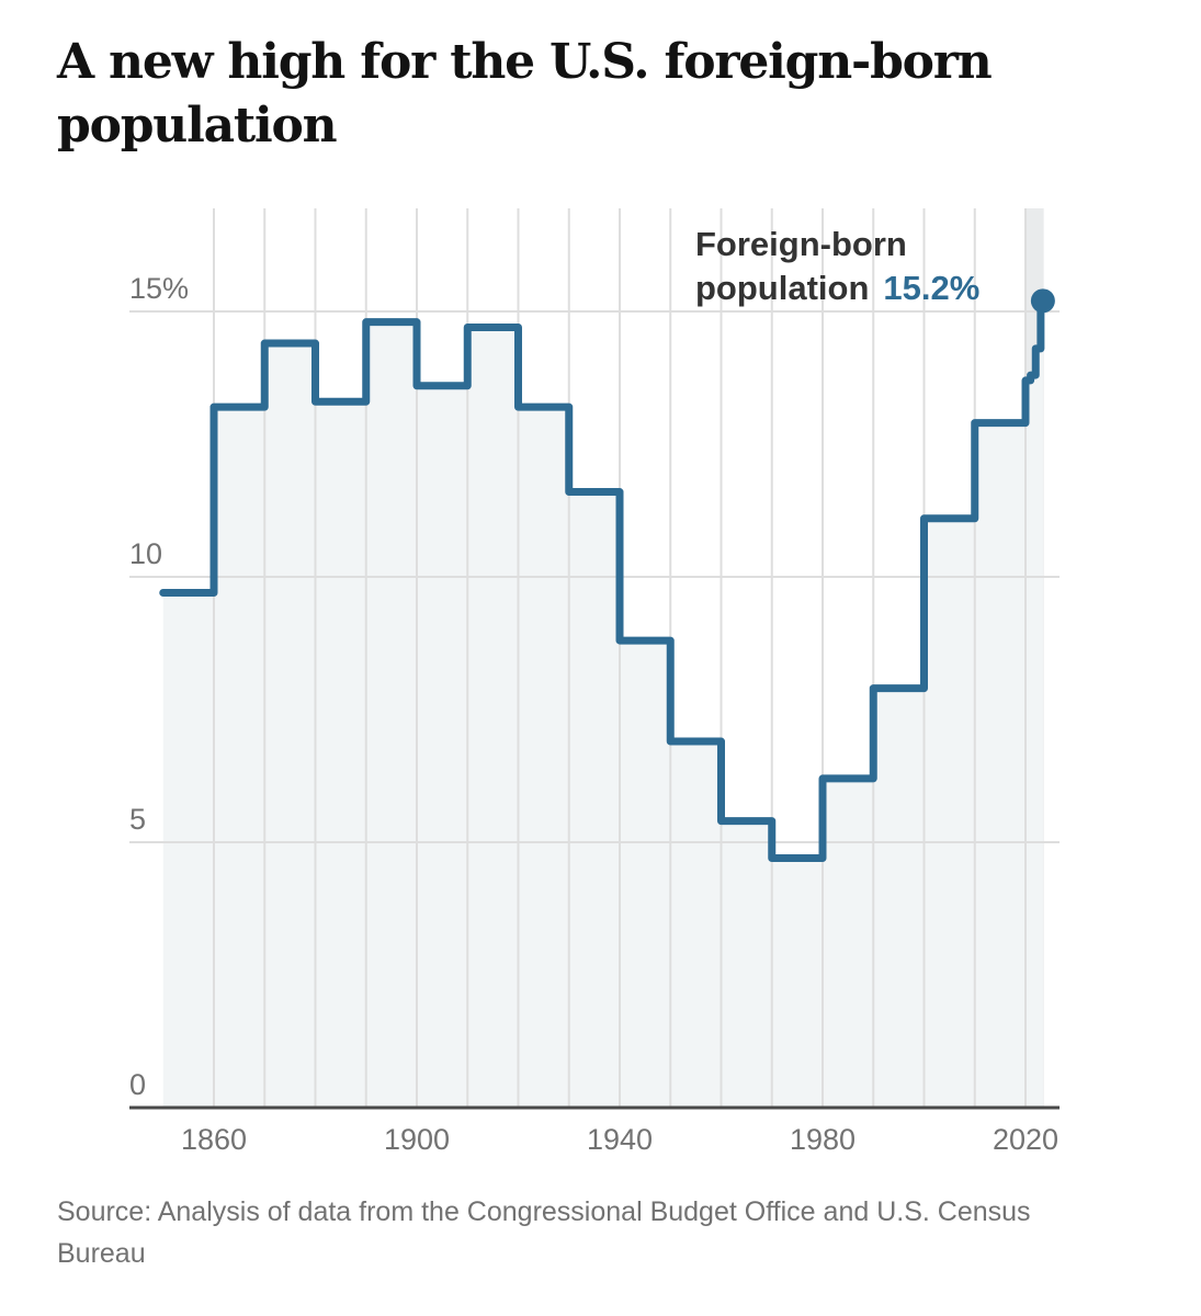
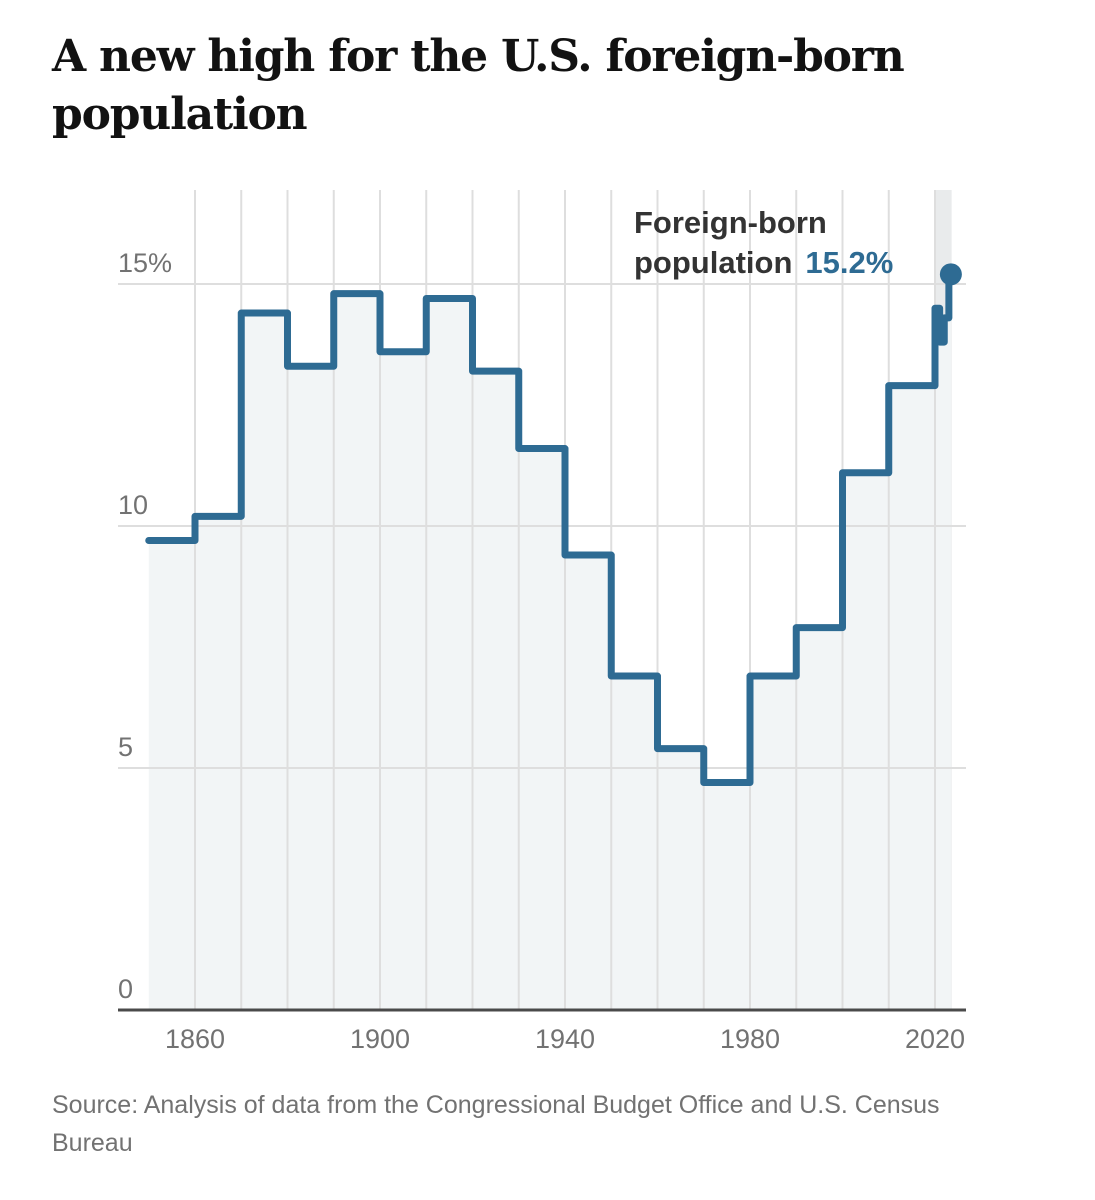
1860: 13.2% -> 10.2%
1940: 8.8% -> 9.4%
1980: 6.2% -> 6.9%
2020: 13.7% -> 14.5%
